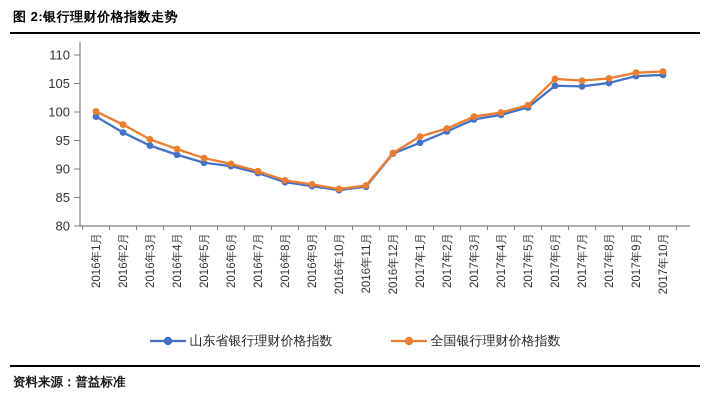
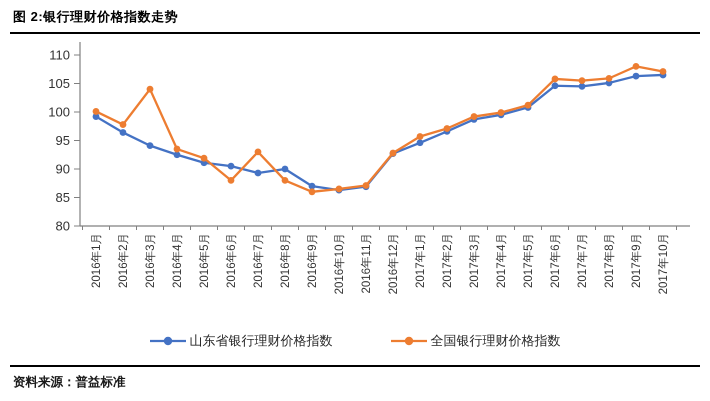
全国银行理财价格指数/2016年3月: 95 -> 104
全国银行理财价格指数/2016年6月: 91 -> 88
全国银行理财价格指数/2016年7月: 90 -> 93
山东省银行理财价格指数/2016年8月: 88 -> 90
全国银行理财价格指数/2016年9月: 87 -> 86
全国银行理财价格指数/2017年9月: 107 -> 108
